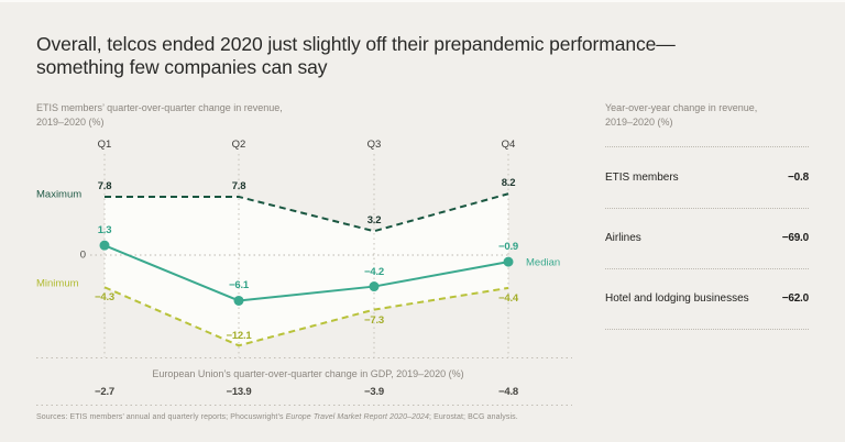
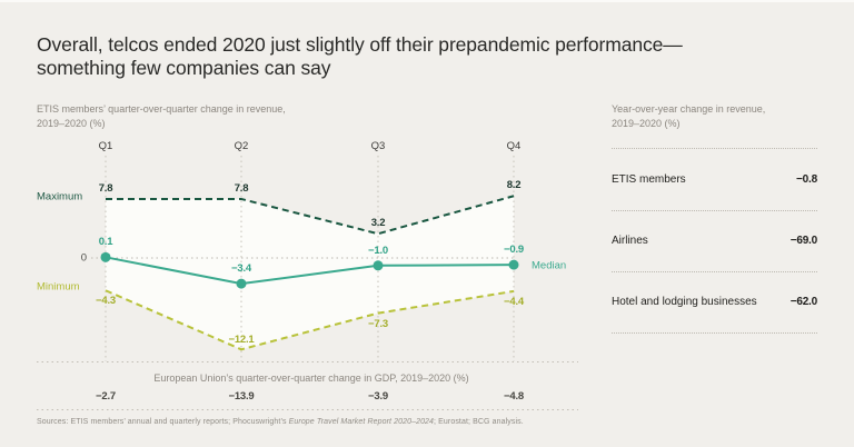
Median/Q1: 1.3 -> 0.1
Median/Q2: −6.1 -> −3.4
Median/Q3: −4.2 -> −1.0
